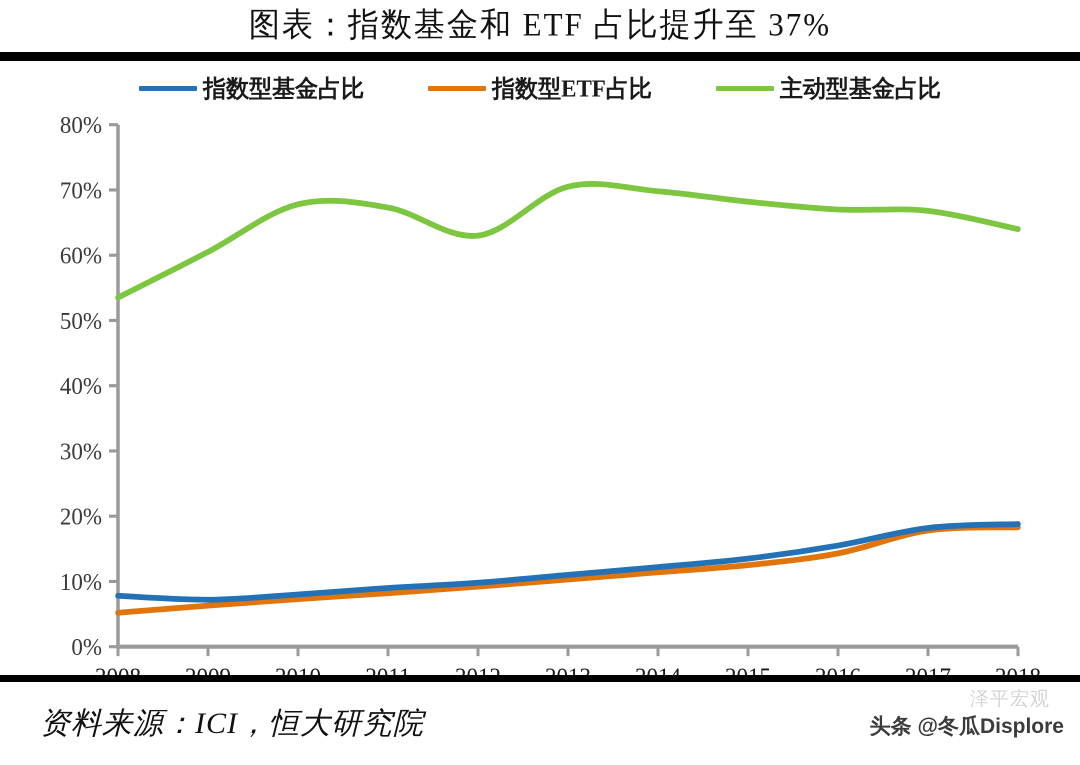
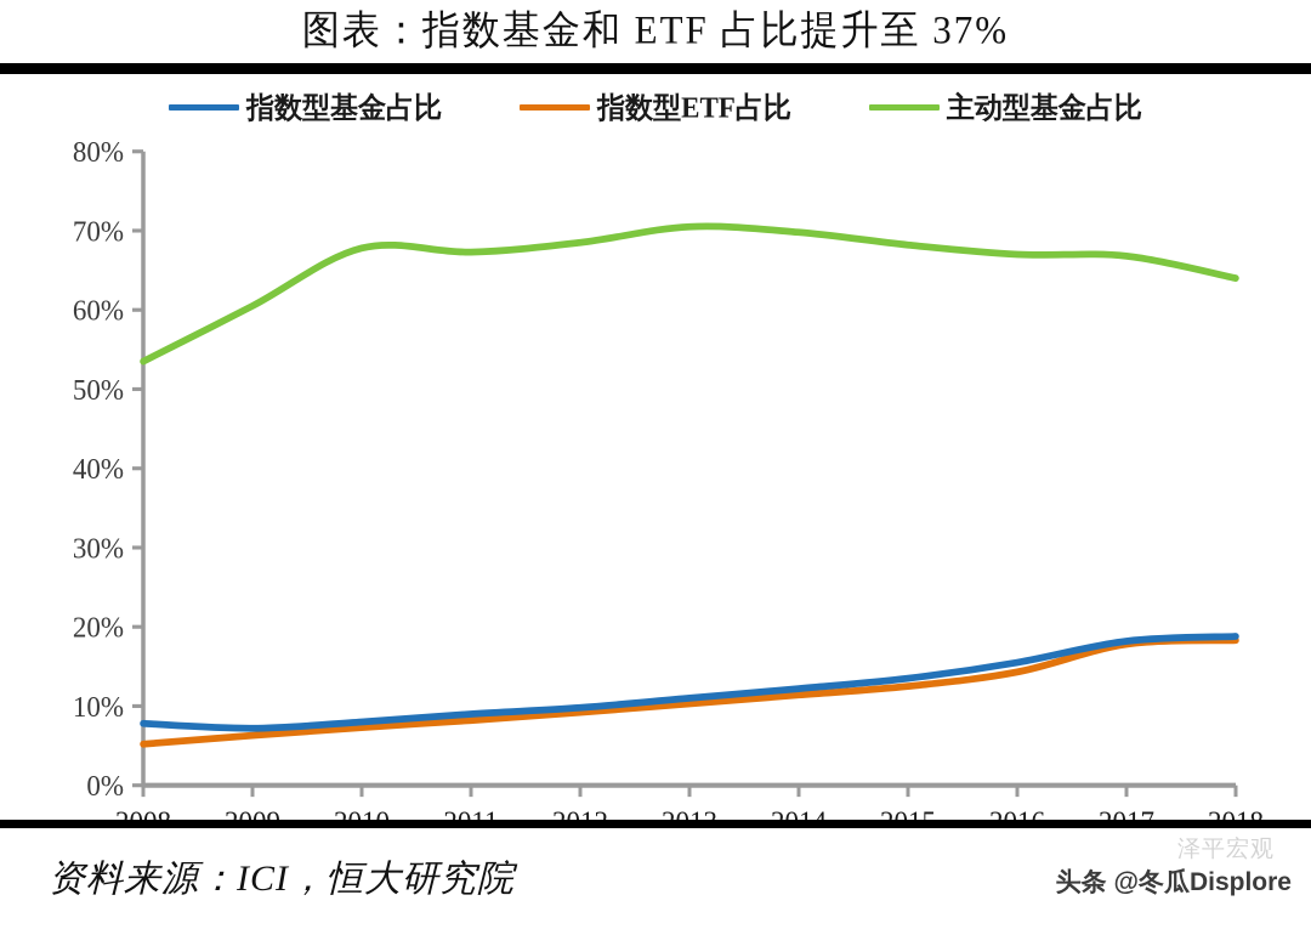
主动型基金占比/2012: 63% -> 68%
